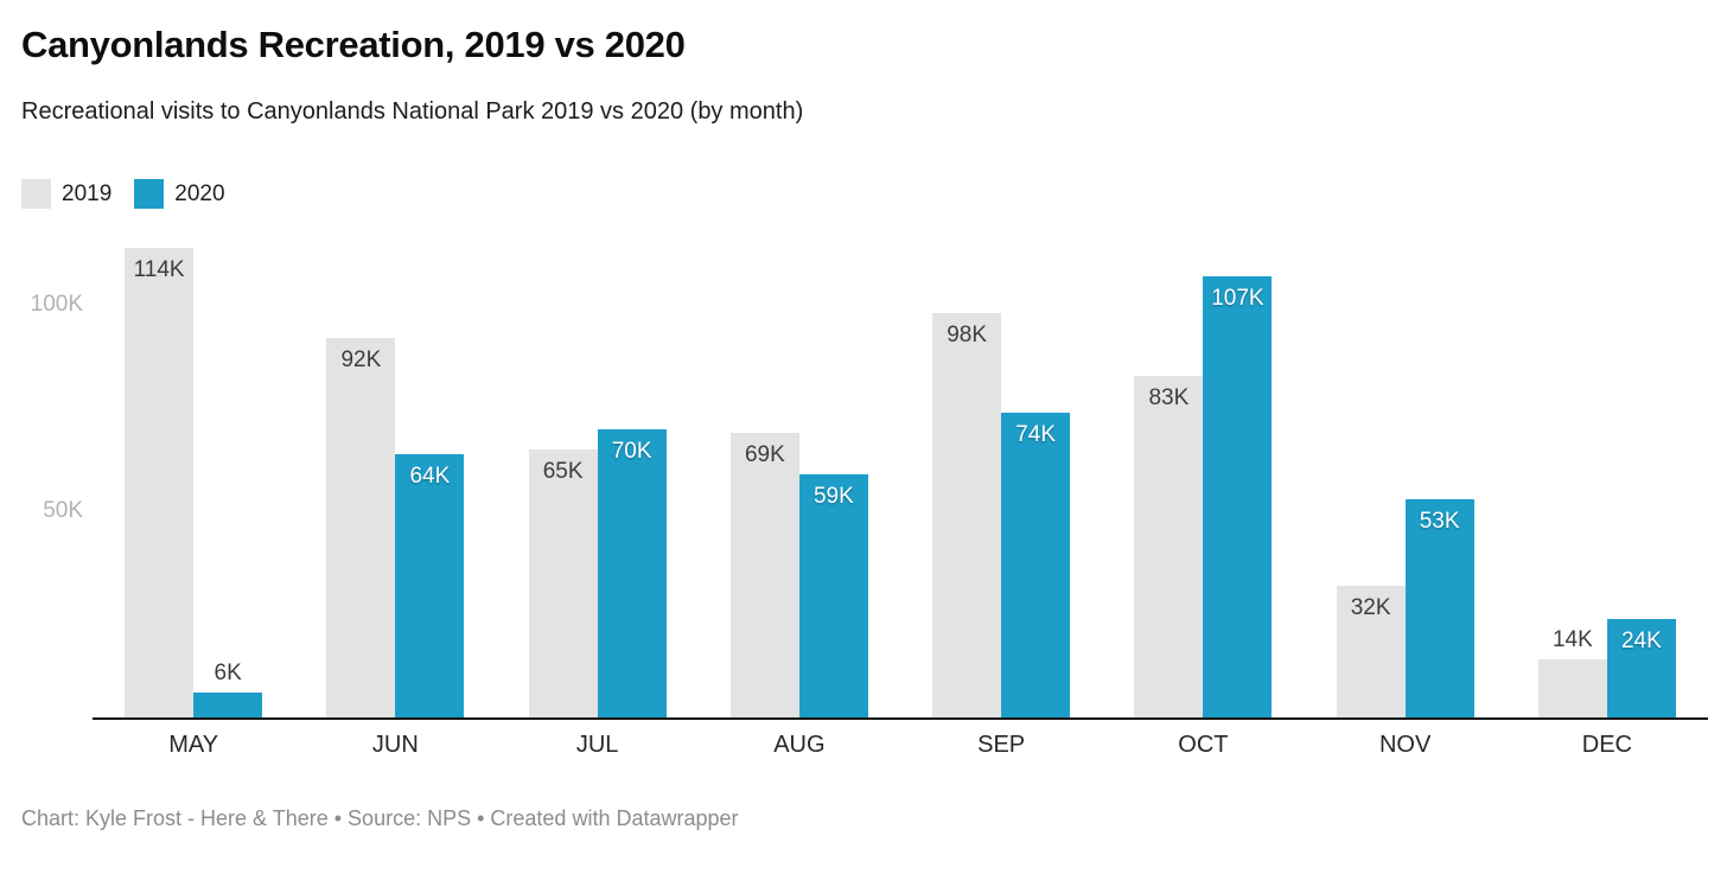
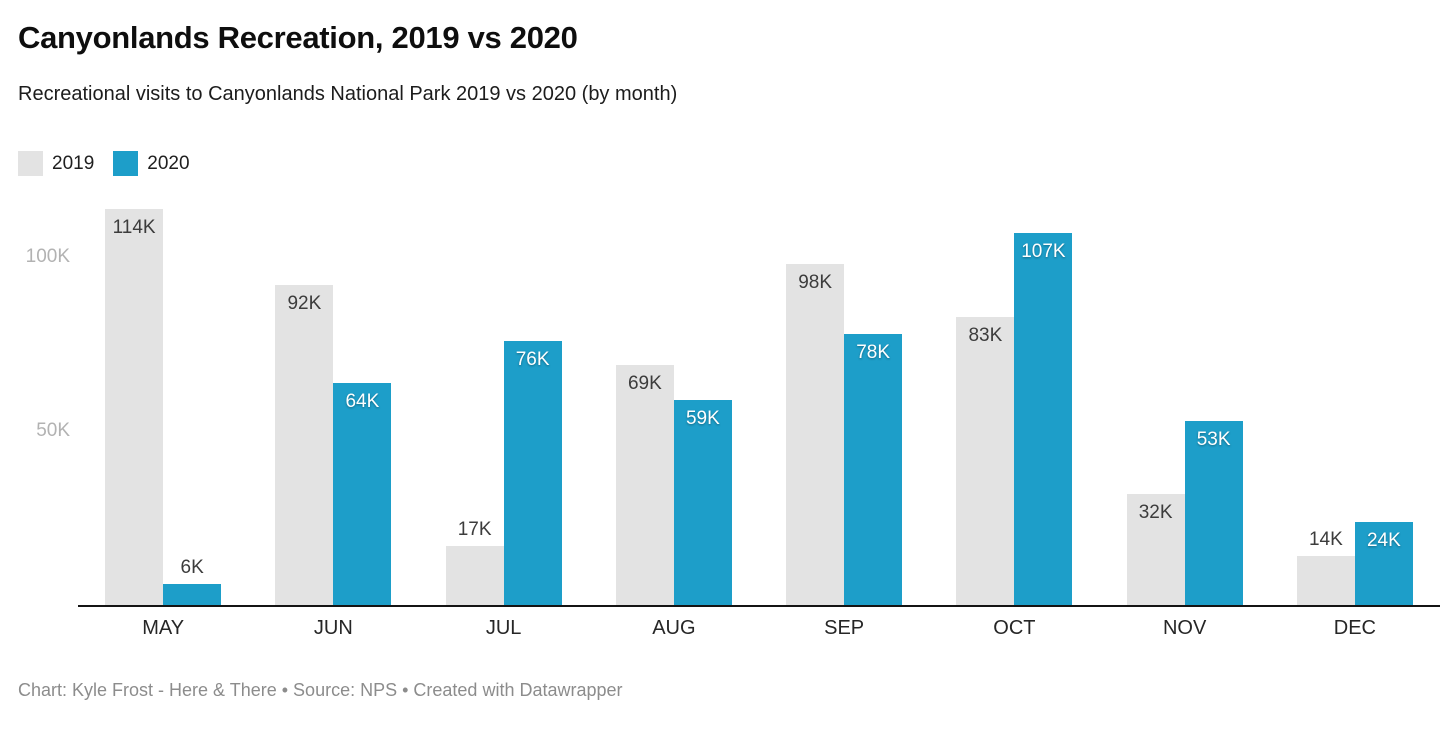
2019/JUL: 65K -> 17K
2020/JUL: 70K -> 76K
2020/SEP: 74K -> 78K
